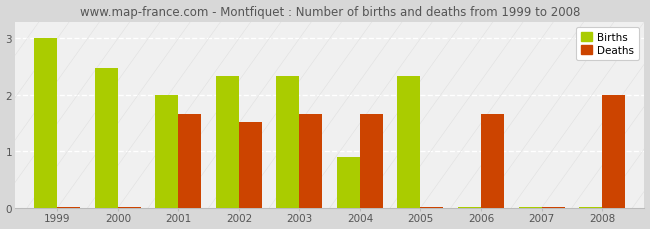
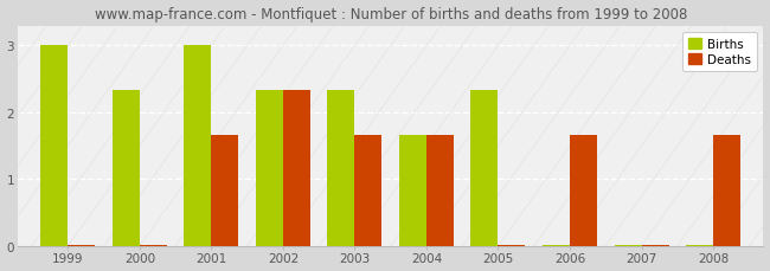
Births/2000: 2.48 -> 2.33
Births/2001: 2.00 -> 3.00
Deaths/2002: 1.52 -> 2.33
Births/2004: 0.90 -> 1.67
Deaths/2008: 2.00 -> 1.67
